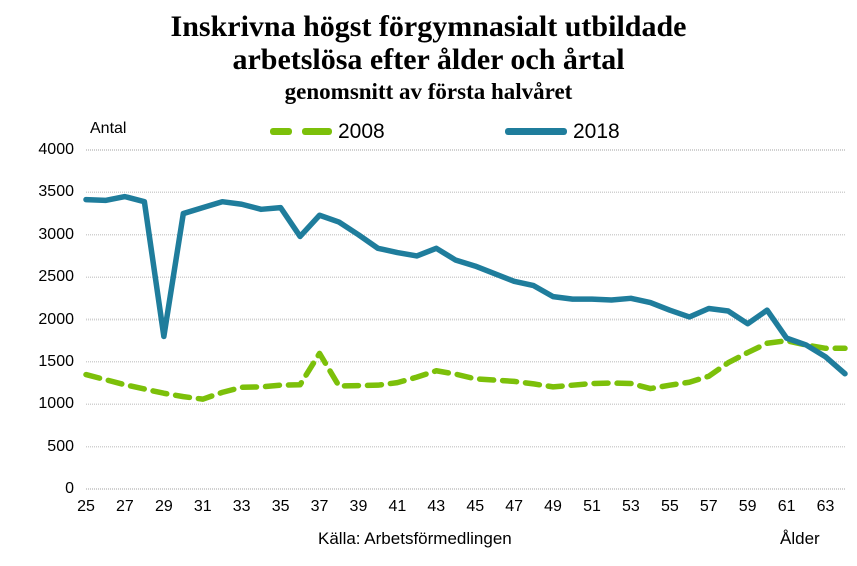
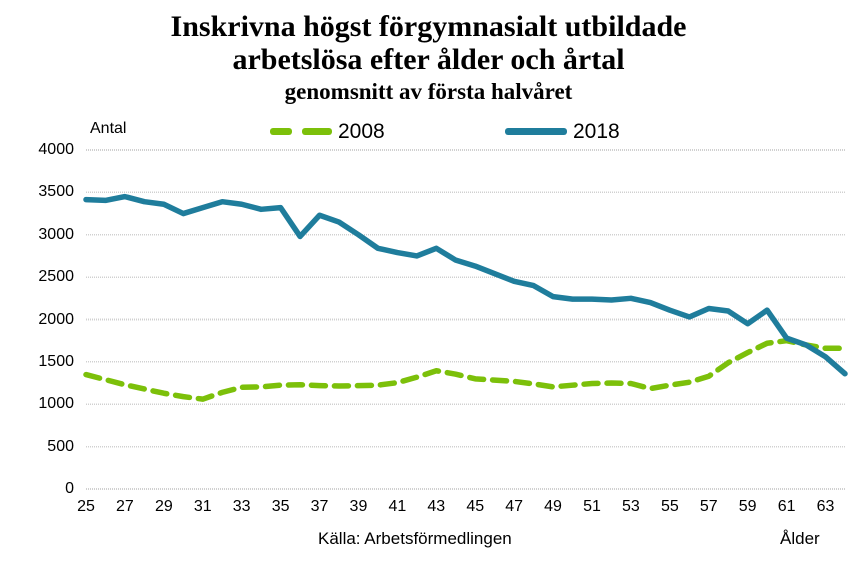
2018/29: 1800 -> 3400
2008/37: 1600 -> 1200
